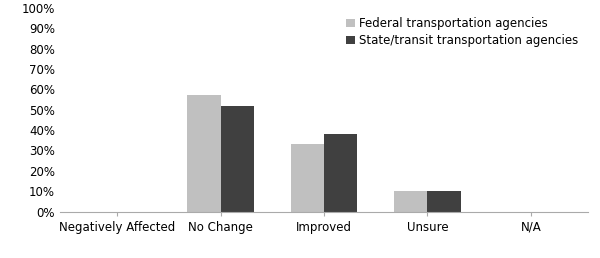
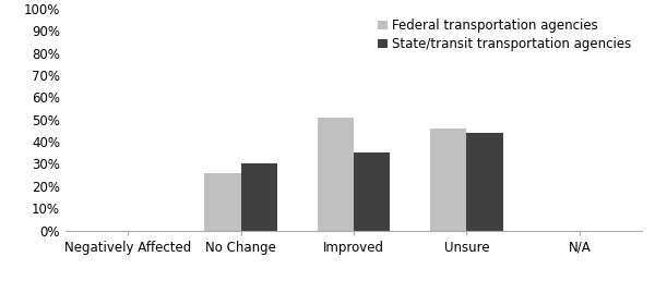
Federal transportation agencies/No Change: 57% -> 26%
State/transit transportation agencies/No Change: 52% -> 30%
Federal transportation agencies/Improved: 33% -> 51%
State/transit transportation agencies/Improved: 38% -> 35%
Federal transportation agencies/Unsure: 10% -> 46%
State/transit transportation agencies/Unsure: 10% -> 44%
